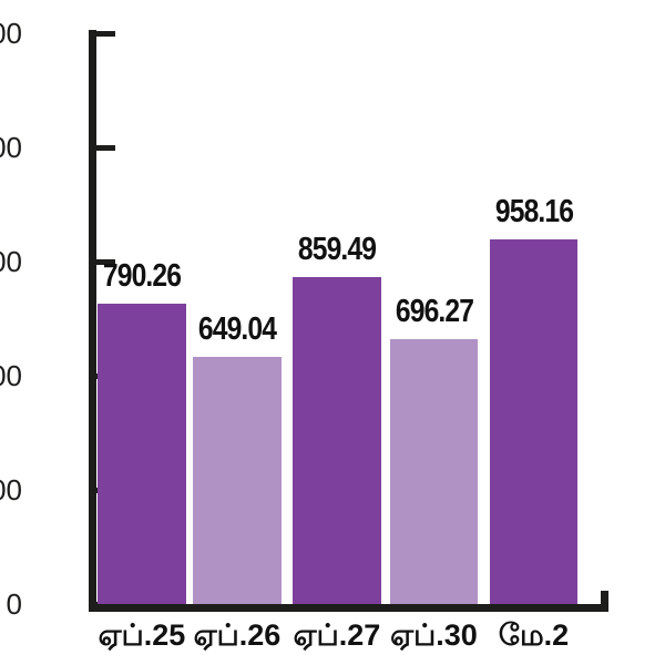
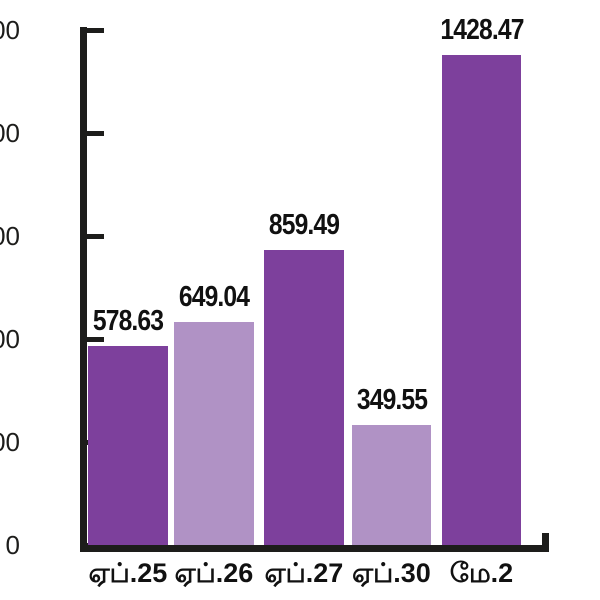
ஏப்.25: 790.26 -> 578.63
ஏப்.30: 696.27 -> 349.55
மே.2: 958.16 -> 1428.47
